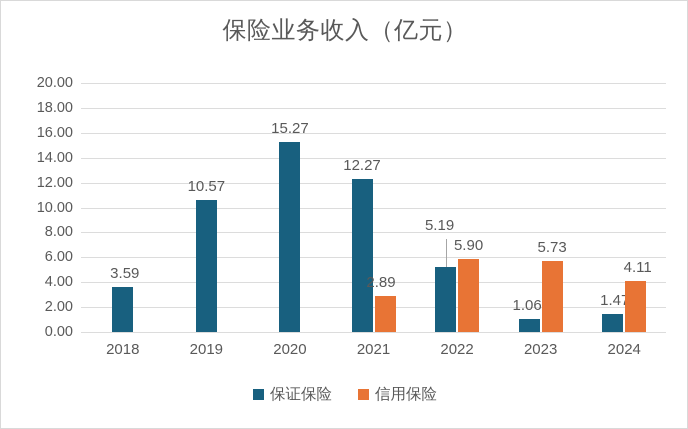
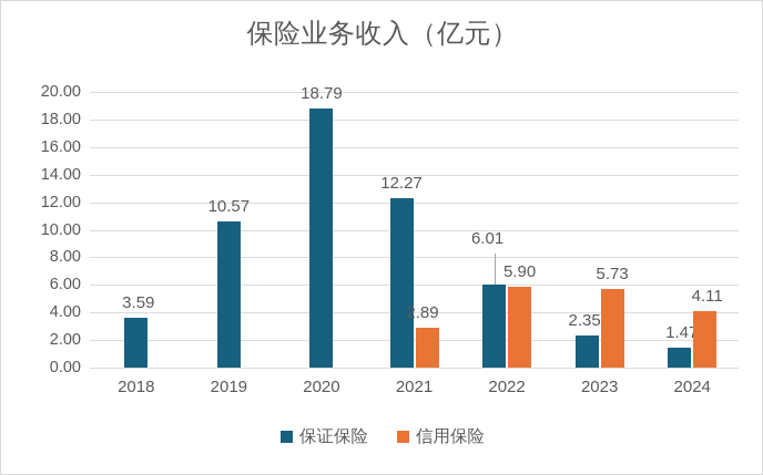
保证保险/2020: 15.27 -> 18.79
保证保险/2022: 5.19 -> 6.01
保证保险/2023: 1.06 -> 2.35
